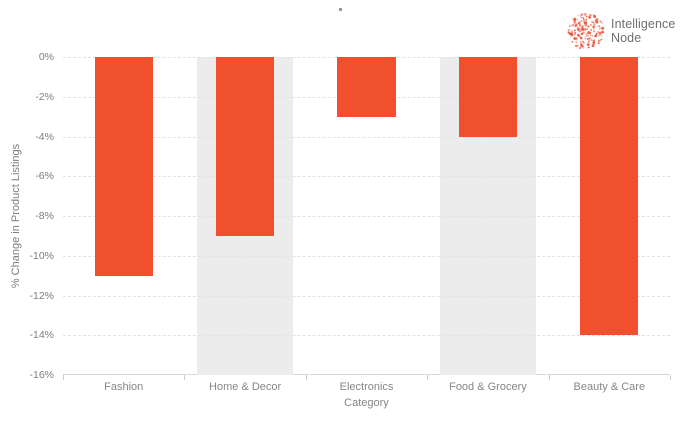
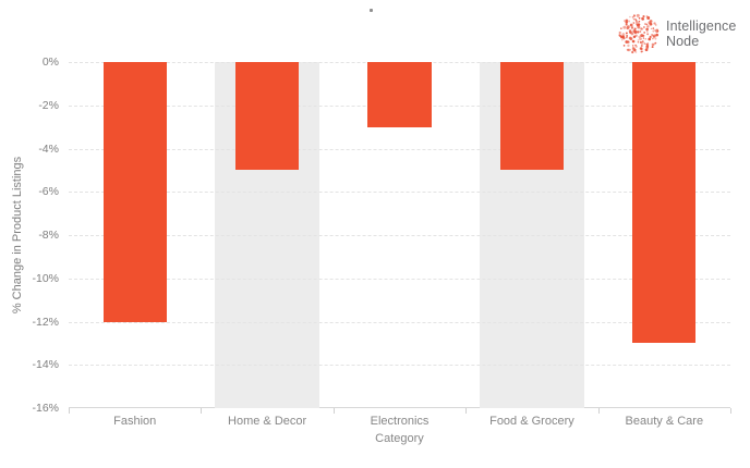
Fashion: -11% -> -12%
Home & Decor: -9% -> -5%
Food & Grocery: -4% -> -5%
Beauty & Care: -14% -> -13%
